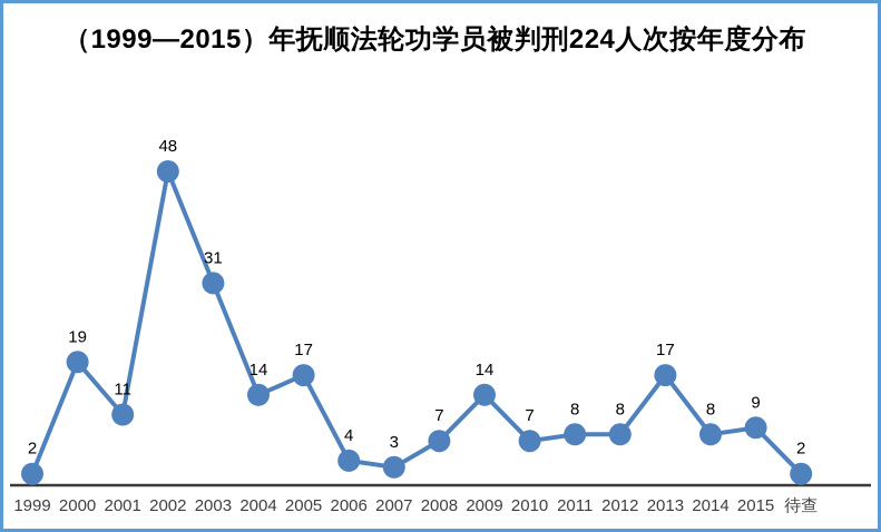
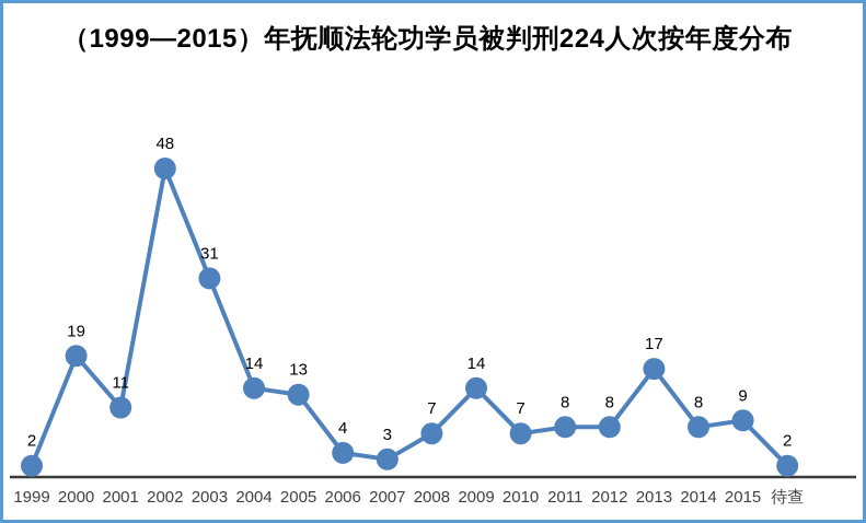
2005: 17 -> 13
